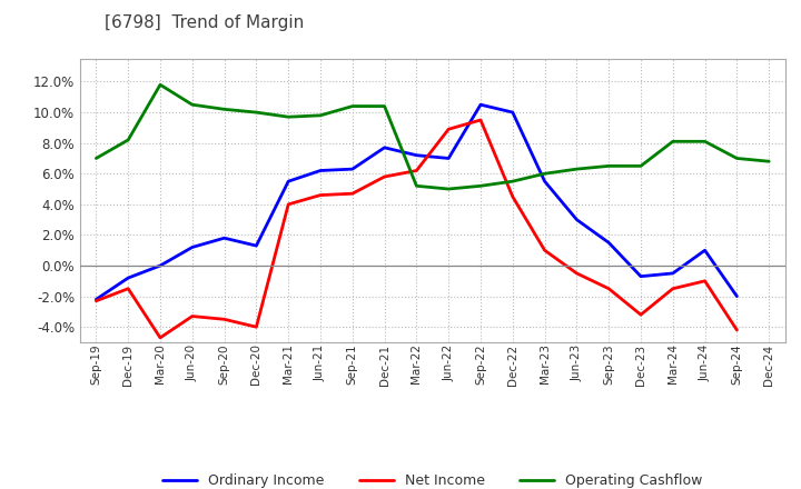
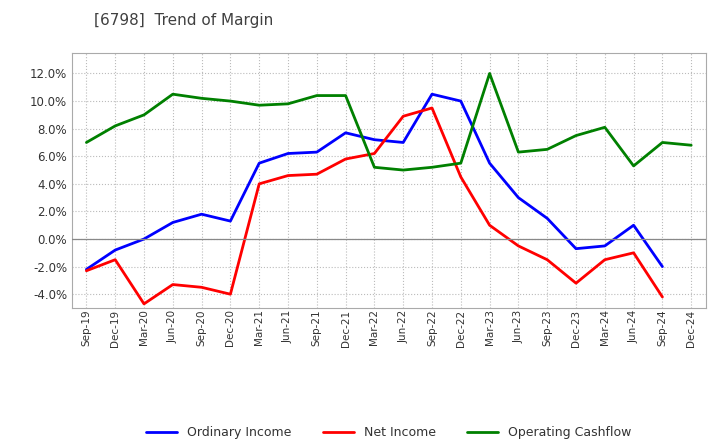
Operating Cashflow/Mar-20: 11.8% -> 9.0%
Operating Cashflow/Mar-23: 6.0% -> 12.0%
Operating Cashflow/Dec-23: 6.5% -> 7.5%
Operating Cashflow/Jun-24: 8.1% -> 5.3%
